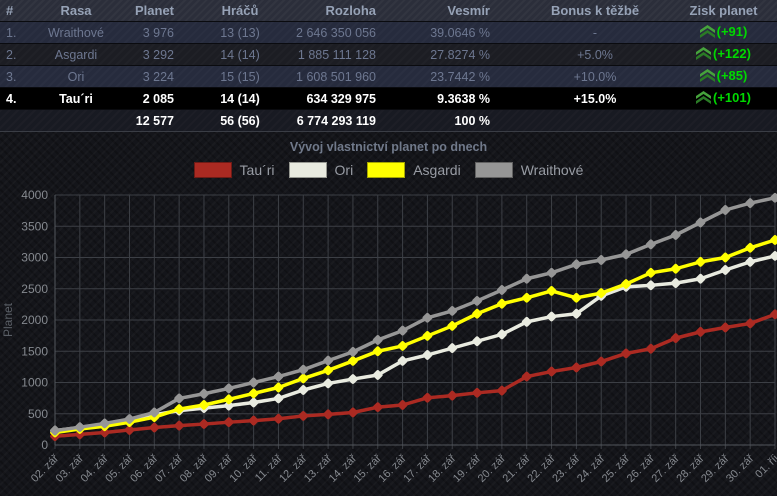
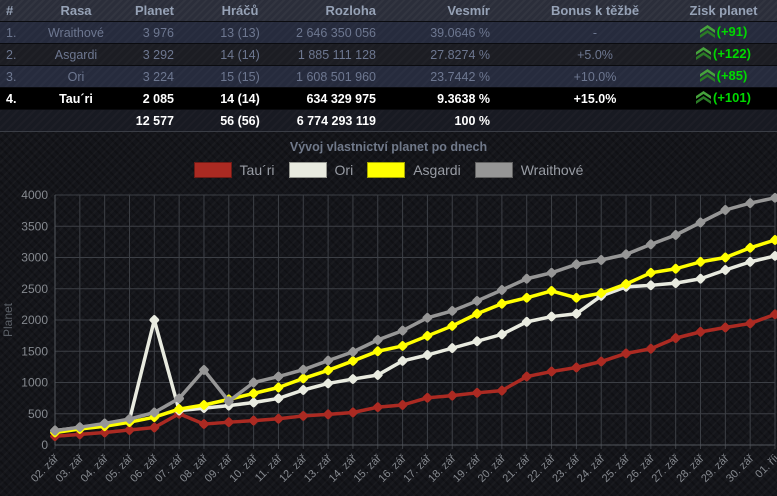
Ori/06. zář: 500 -> 2000
Tau´ri/07. zář: 300 -> 500
Wraithové/08. zář: 800 -> 1200
Wraithové/09. zář: 900 -> 700
